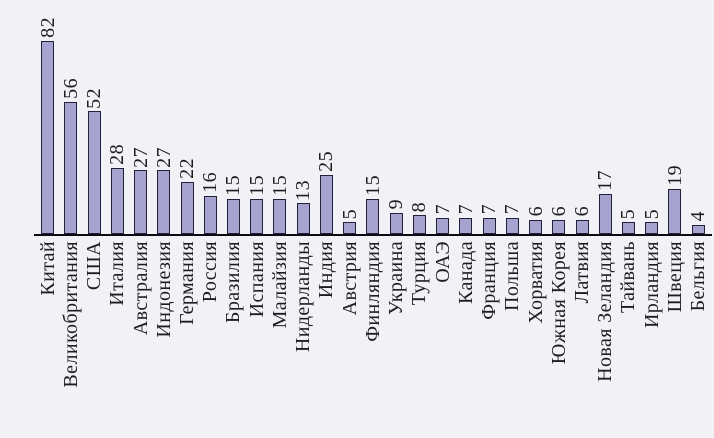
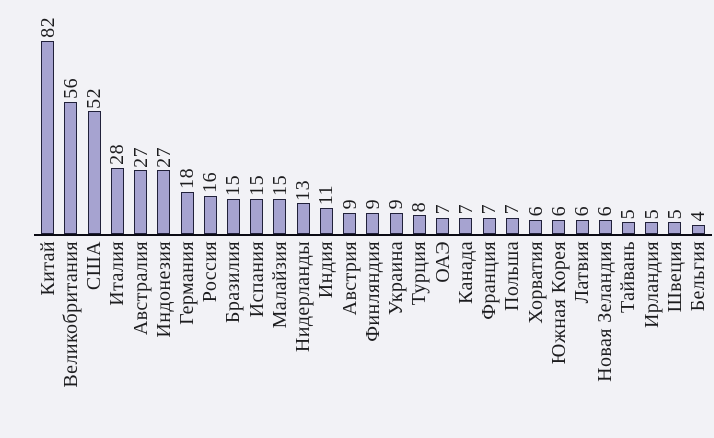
Германия: 22 -> 18
Индия: 25 -> 11
Австрия: 5 -> 9
Финляндия: 15 -> 9
Новая Зеландия: 17 -> 6
Швеция: 19 -> 5
